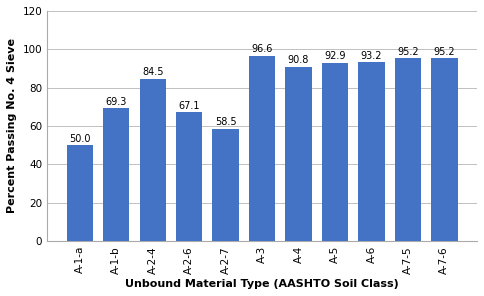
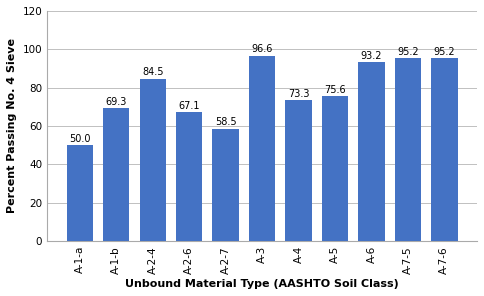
A-4: 90.8 -> 73.3
A-5: 92.9 -> 75.6
